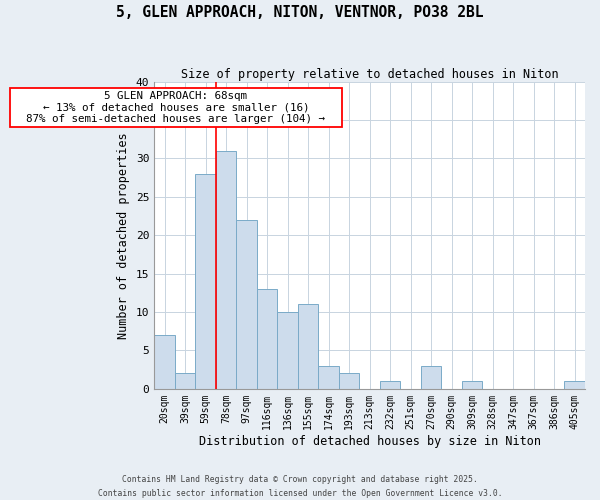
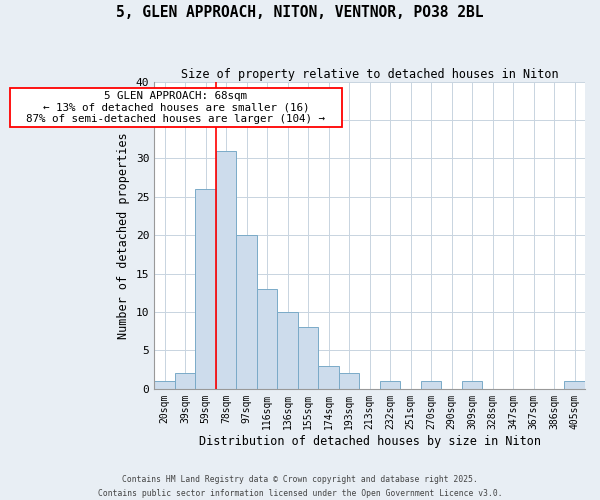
20sqm: 7 -> 1
59sqm: 28 -> 26
97sqm: 22 -> 20
155sqm: 11 -> 8
270sqm: 3 -> 1
